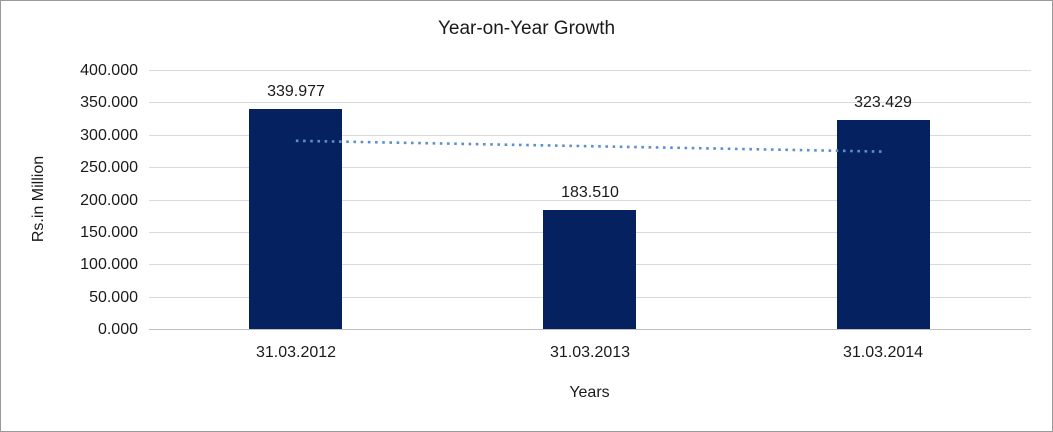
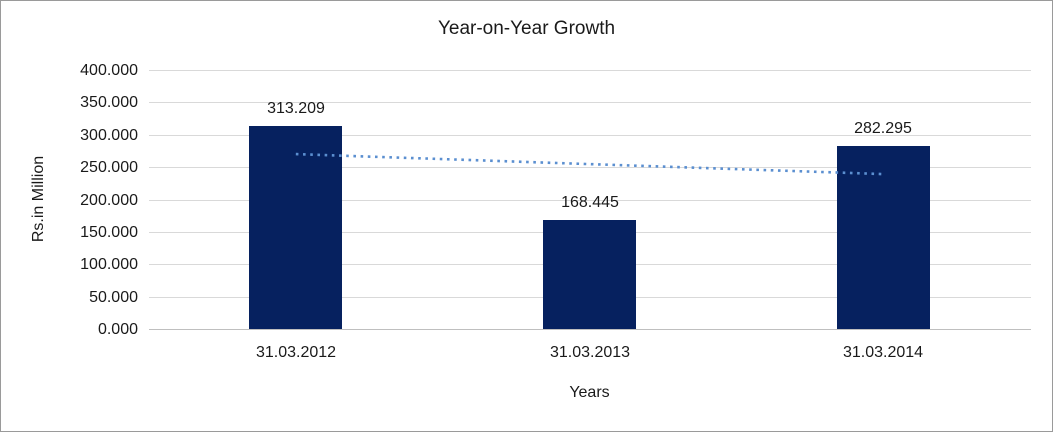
31.03.2012: 339.977 -> 313.209
31.03.2013: 183.510 -> 168.445
31.03.2014: 323.429 -> 282.295
